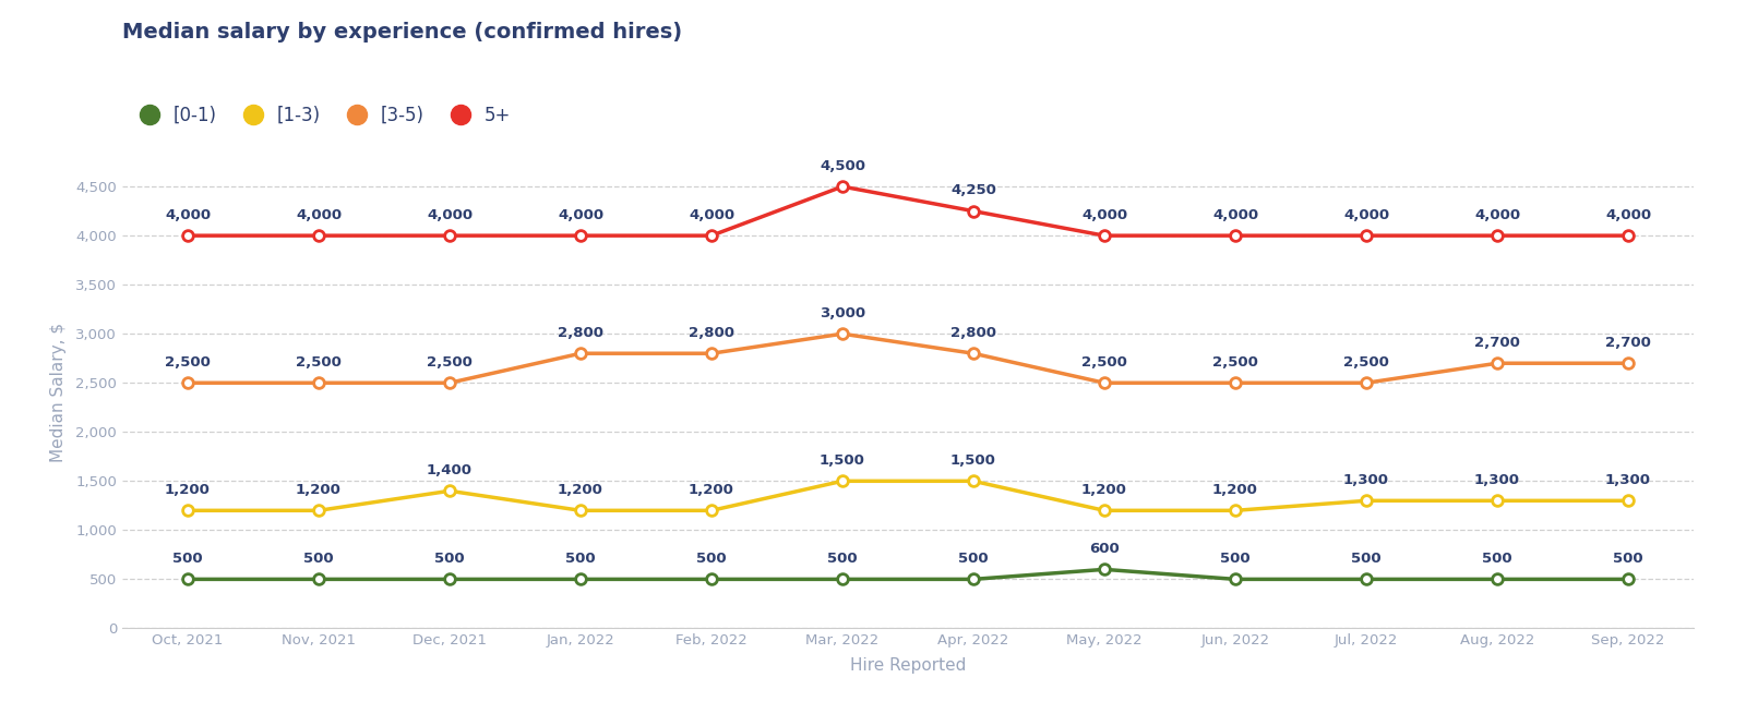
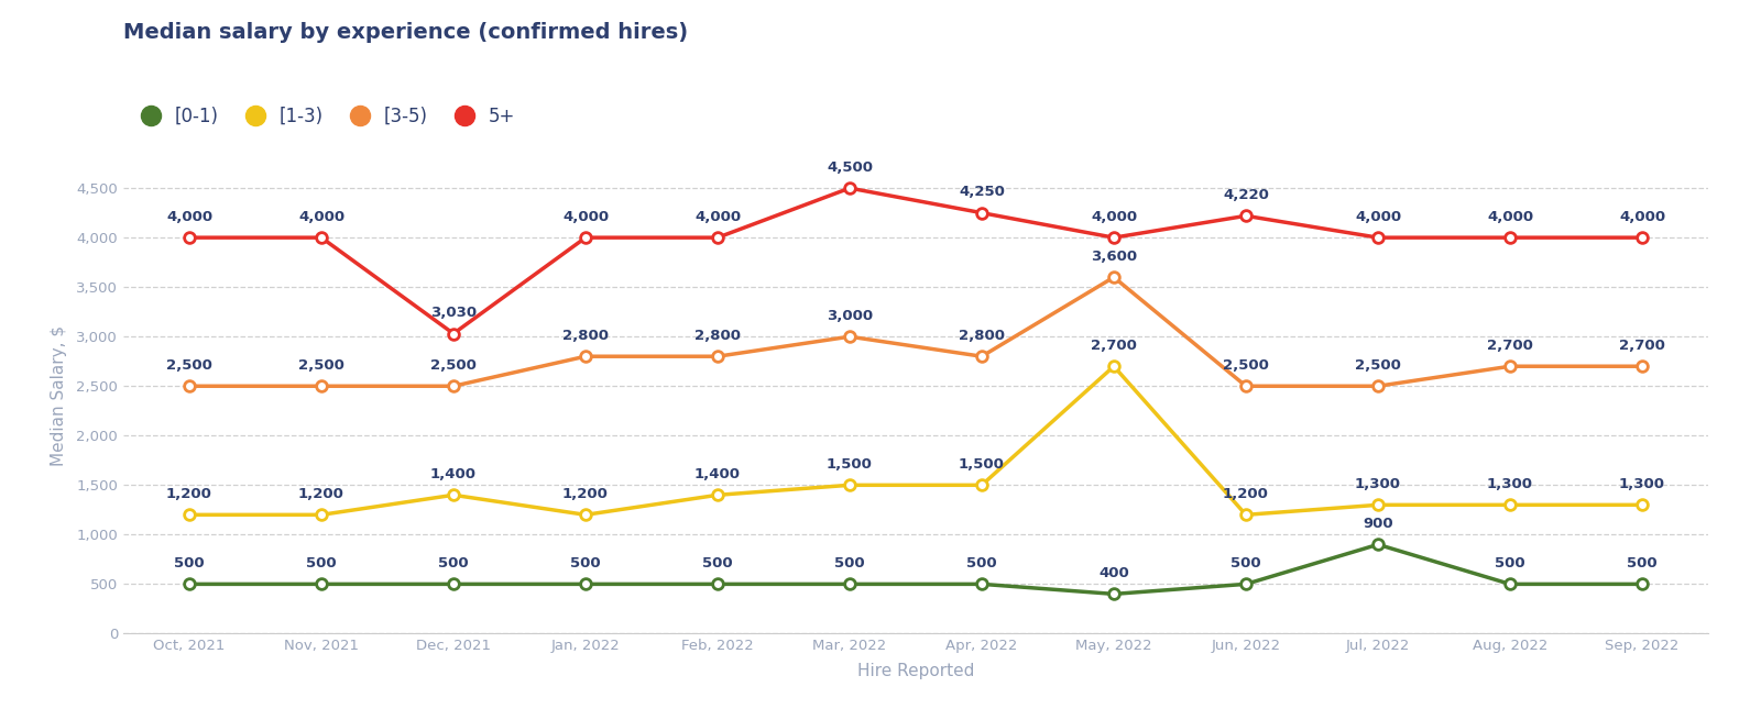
5+/Dec, 2021: 4,000 -> 3,030
[1-3)/Feb, 2022: 1,200 -> 1,400
[0-1)/May, 2022: 600 -> 400
[1-3)/May, 2022: 1,200 -> 2,700
[3-5)/May, 2022: 2,500 -> 3,600
5+/Jun, 2022: 4,000 -> 4,220
[0-1)/Jul, 2022: 500 -> 900
